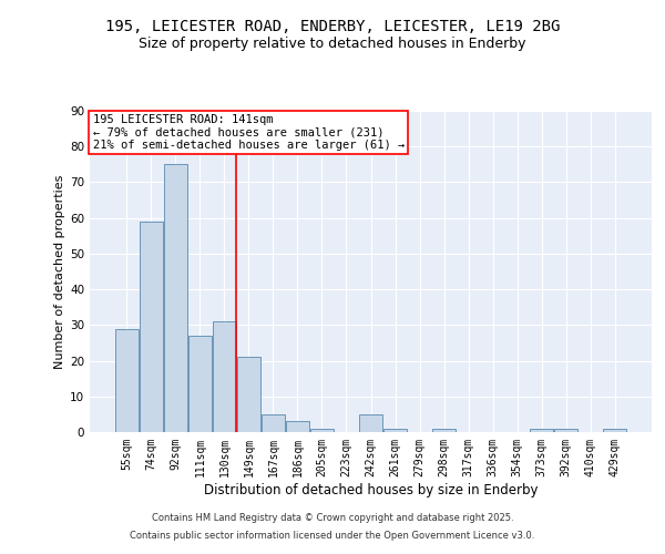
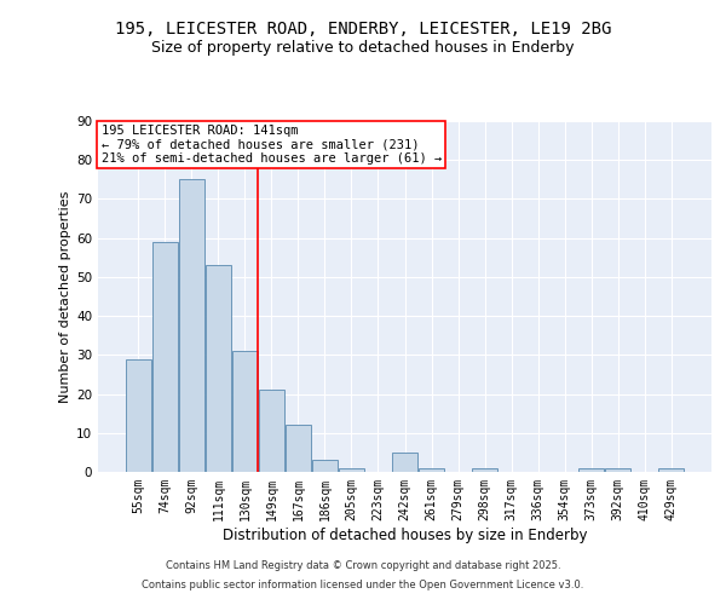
111sqm: 27 -> 53
167sqm: 5 -> 12
